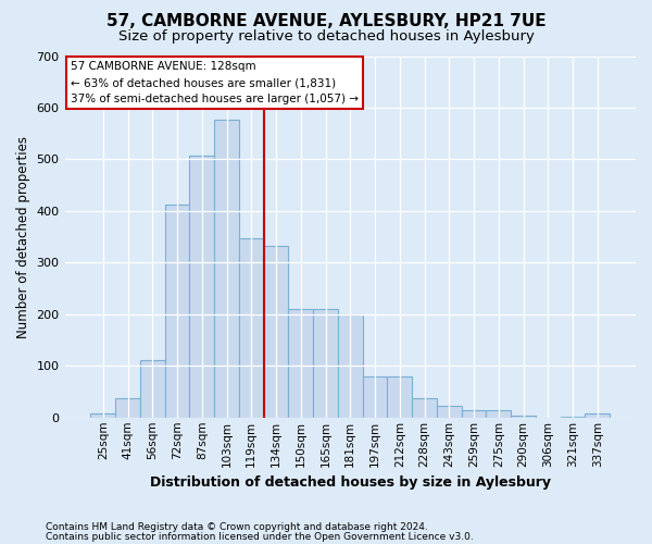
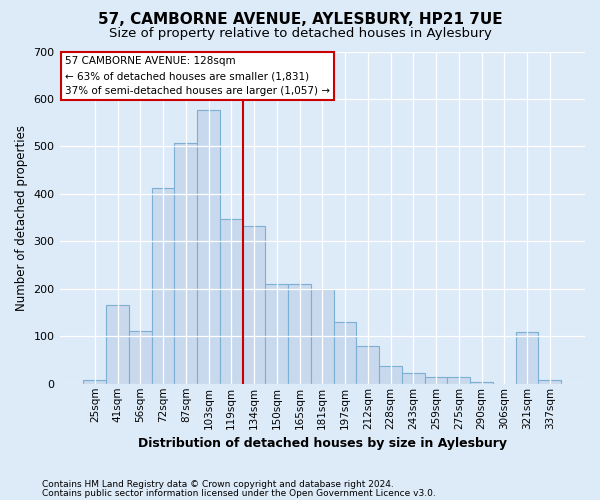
41sqm: 38 -> 165
197sqm: 79 -> 130
321sqm: 2 -> 110
